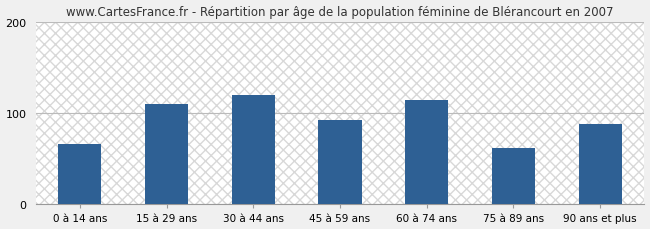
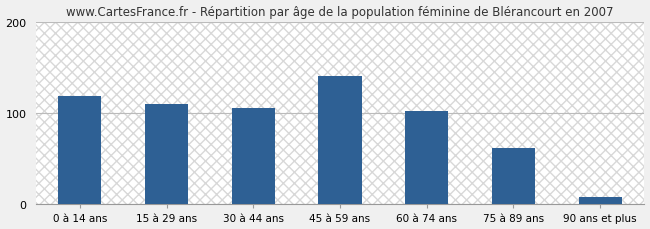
0 à 14 ans: 66 -> 118
30 à 44 ans: 120 -> 105
45 à 59 ans: 92 -> 140
60 à 74 ans: 114 -> 102
90 ans et plus: 88 -> 8
